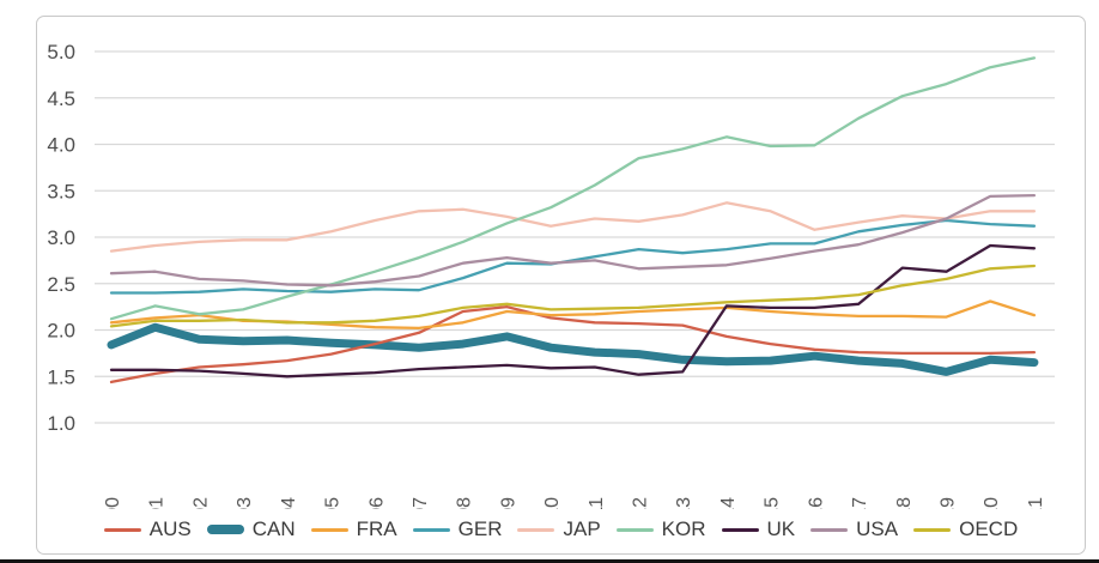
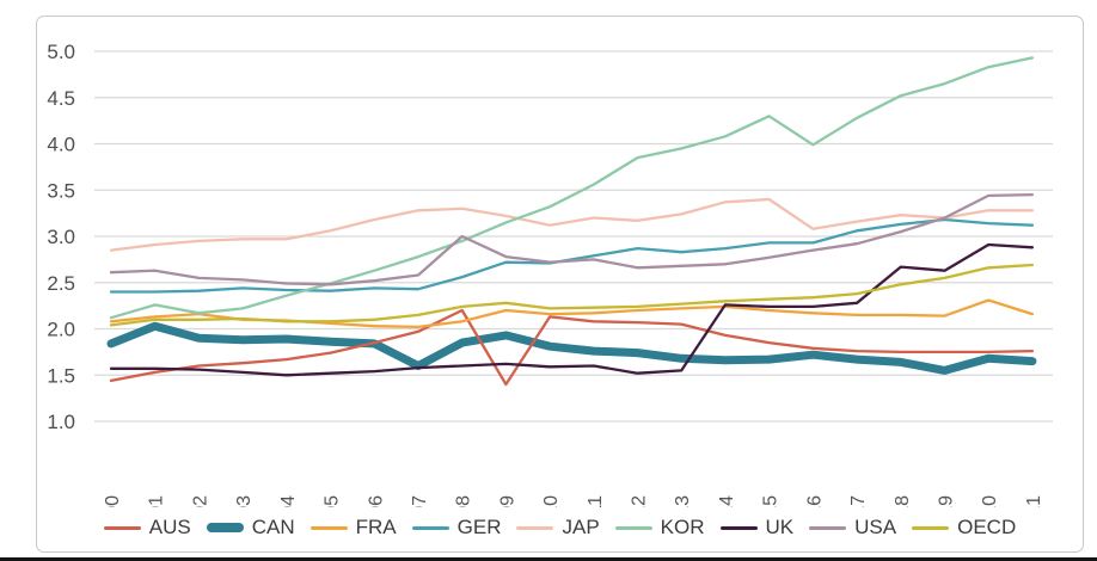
CAN/2007: 1.8 -> 1.6
USA/2008: 2.7 -> 3.0
AUS/2009: 2.2 -> 1.4
JAP/2015: 3.3 -> 3.4
KOR/2015: 4.0 -> 4.3
